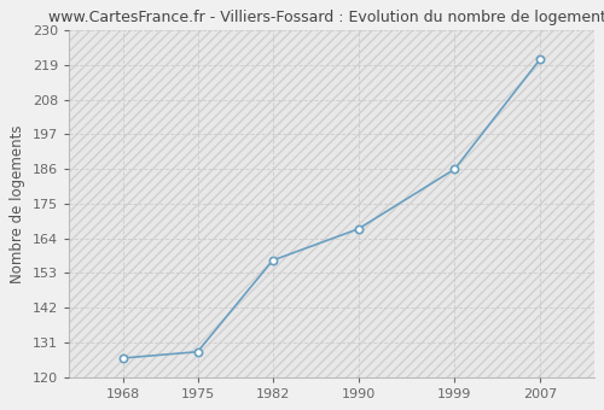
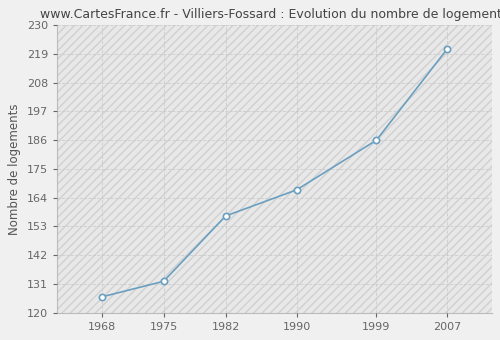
1975: 128 -> 132
